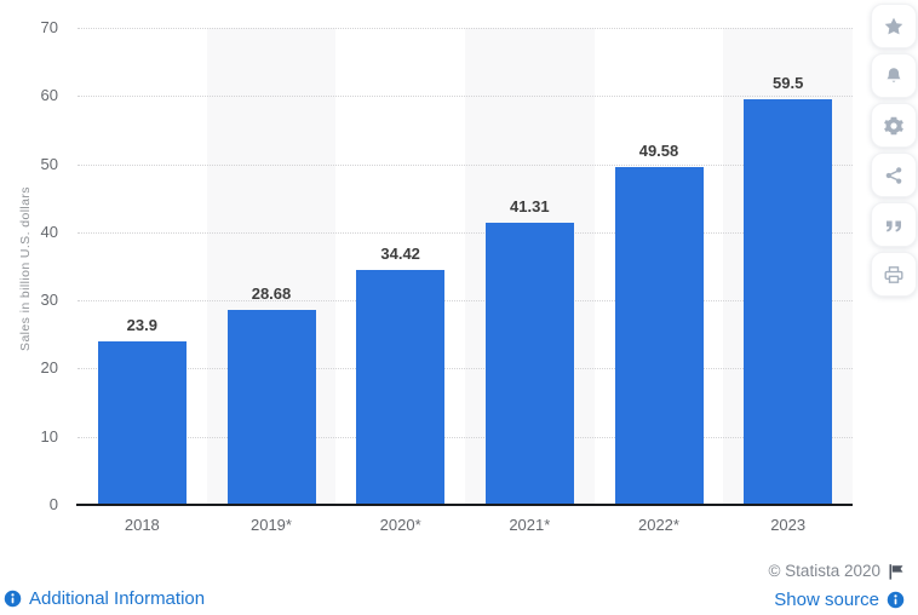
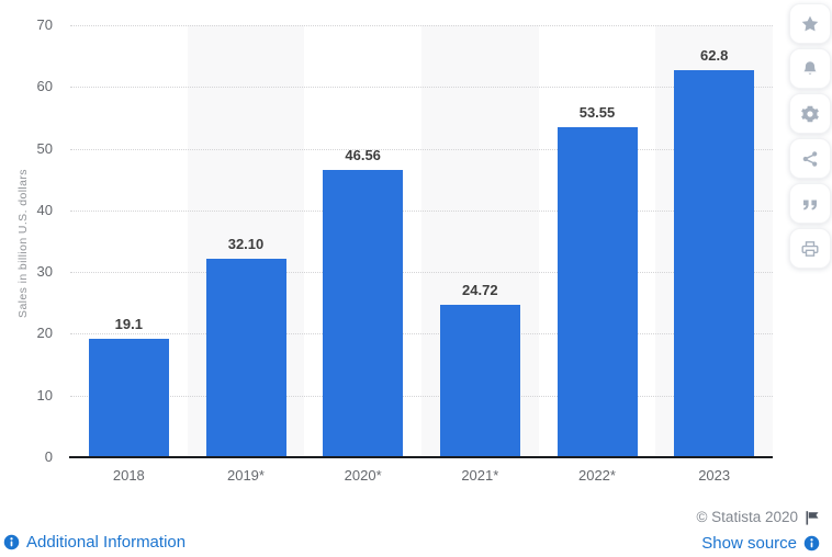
2018: 23.9 -> 19.1
2019*: 28.68 -> 32.10
2020*: 34.42 -> 46.56
2021*: 41.31 -> 24.72
2022*: 49.58 -> 53.55
2023: 59.5 -> 62.8
